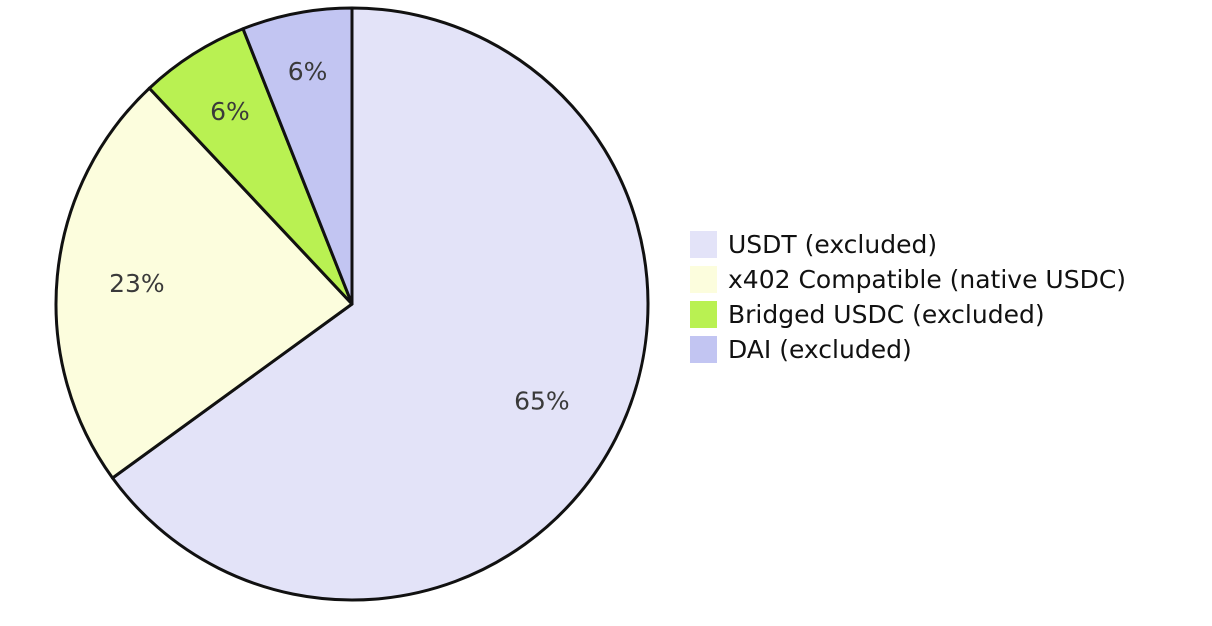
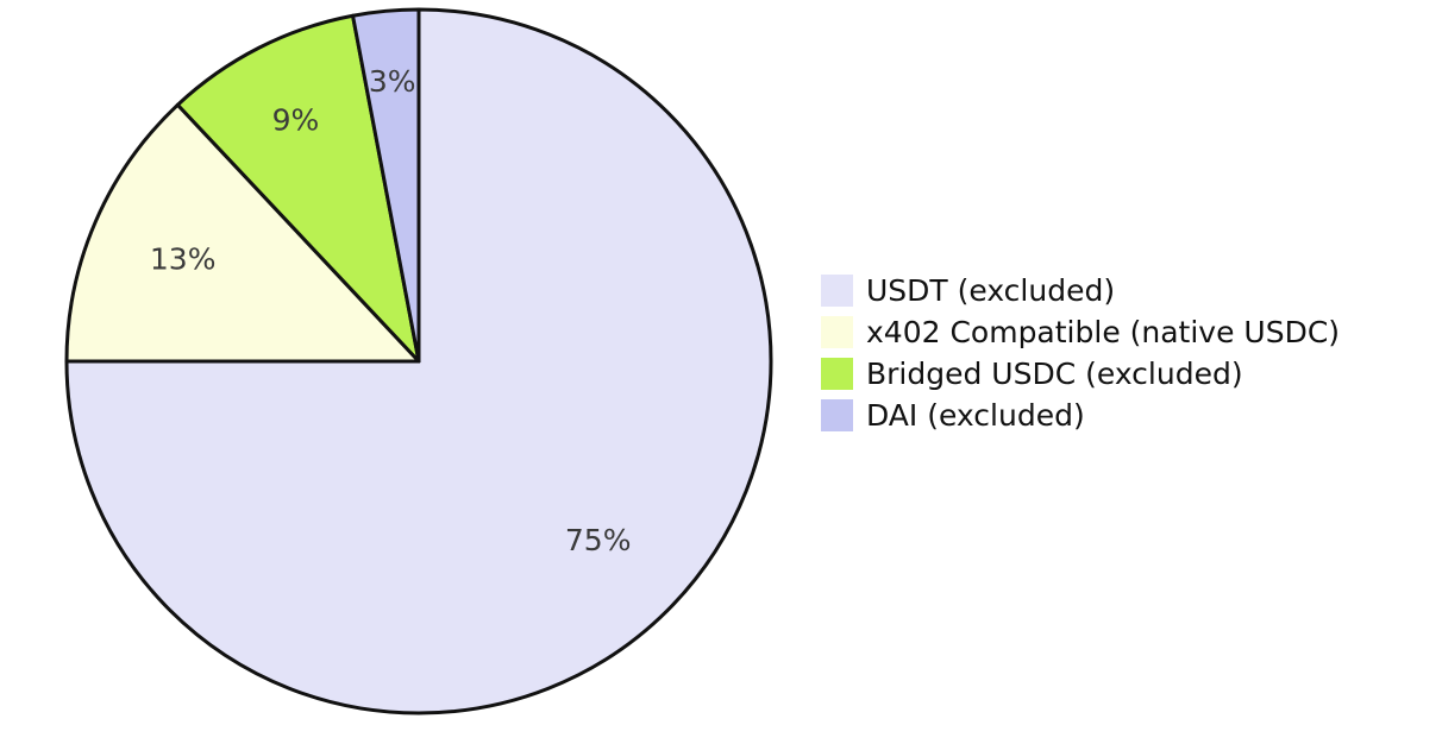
USDT (excluded): 65% -> 75%
x402 Compatible (native USDC): 23% -> 13%
Bridged USDC (excluded): 6% -> 9%
DAI (excluded): 6% -> 3%
